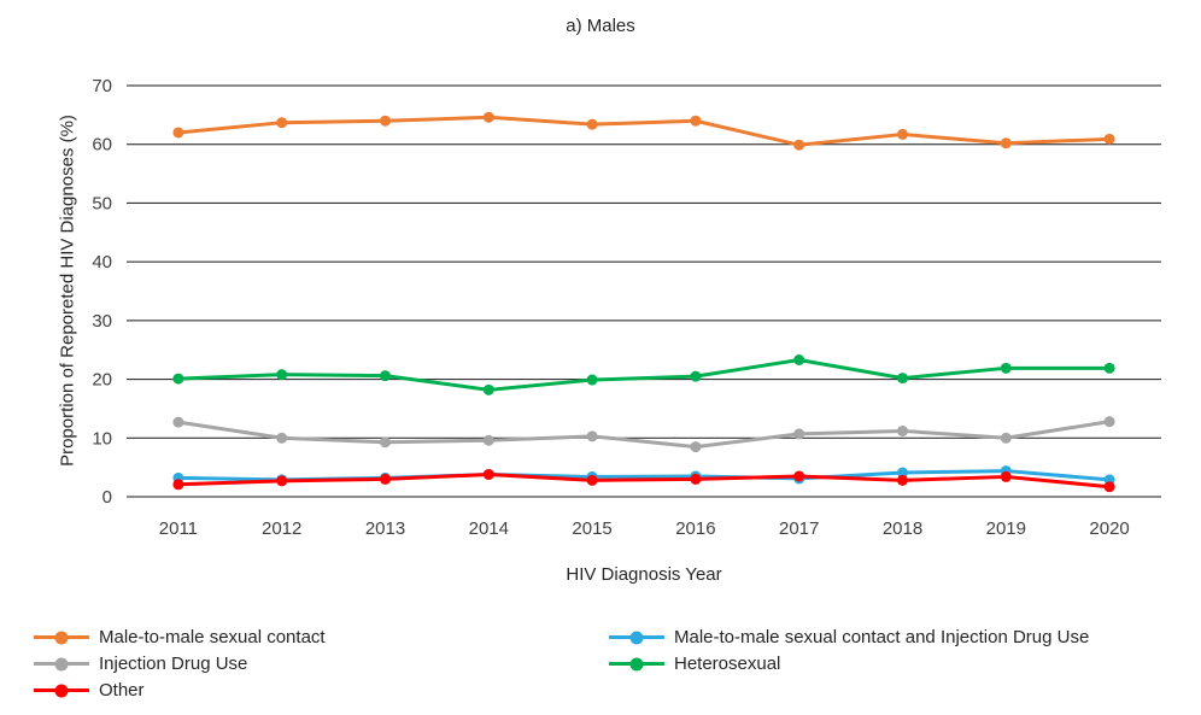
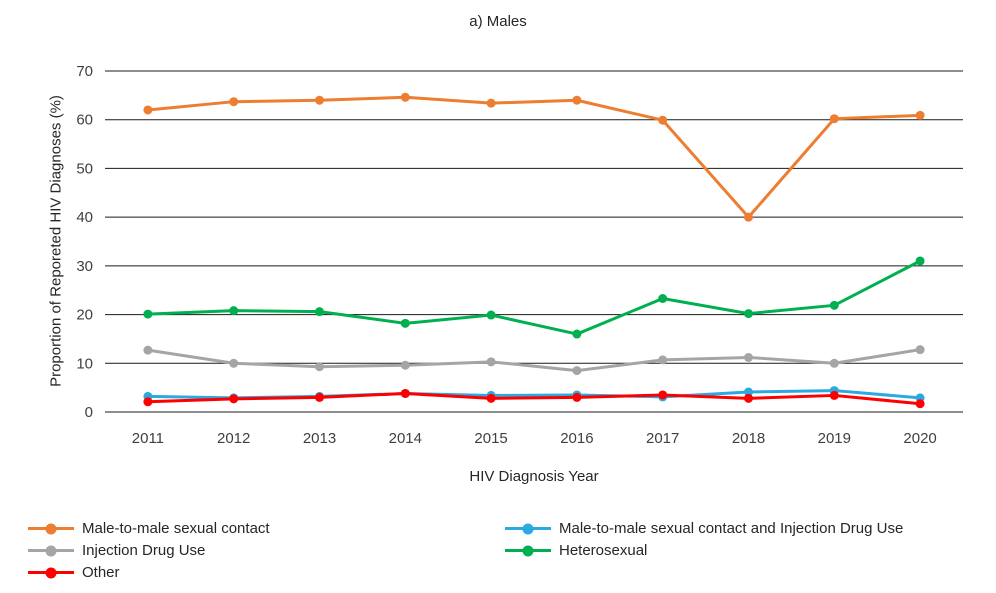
Heterosexual/2016: 20 -> 16
Male-to-male sexual contact/2018: 62 -> 40
Heterosexual/2020: 22 -> 31
